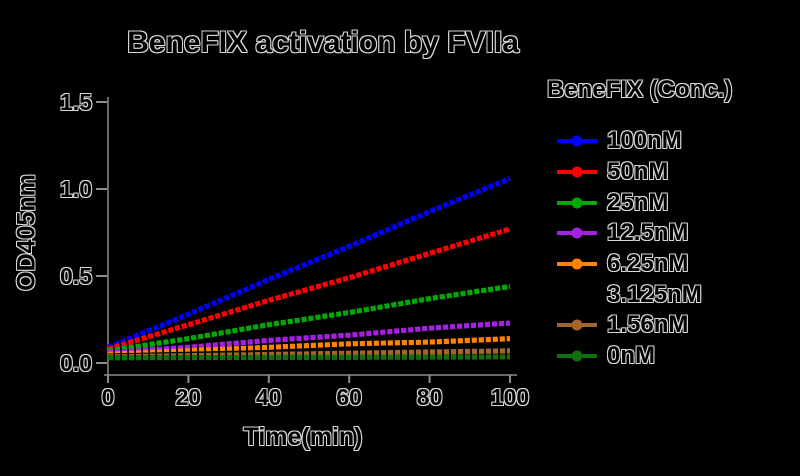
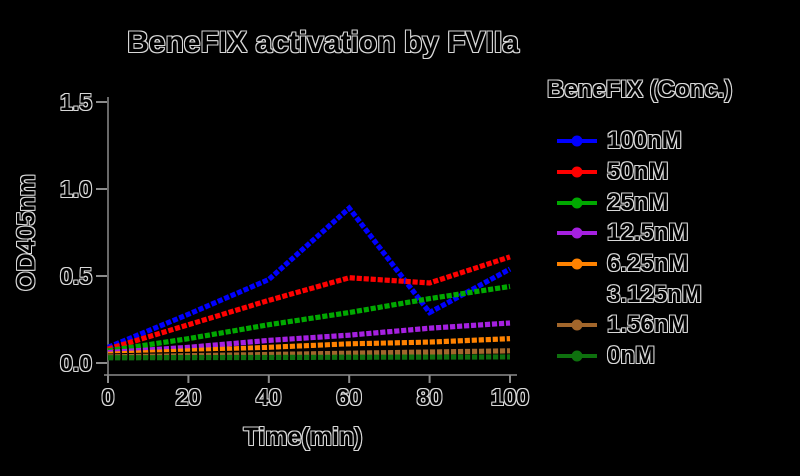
100nM/60: 0.67 -> 0.89
100nM/80: 0.87 -> 0.29
50nM/80: 0.63 -> 0.46
100nM/100: 1.06 -> 0.54
50nM/100: 0.77 -> 0.61
